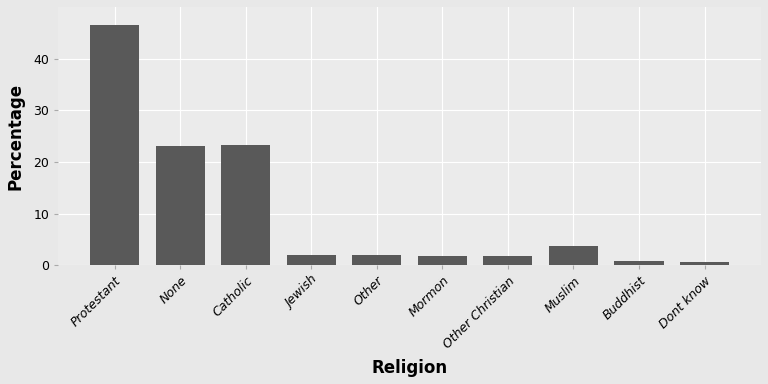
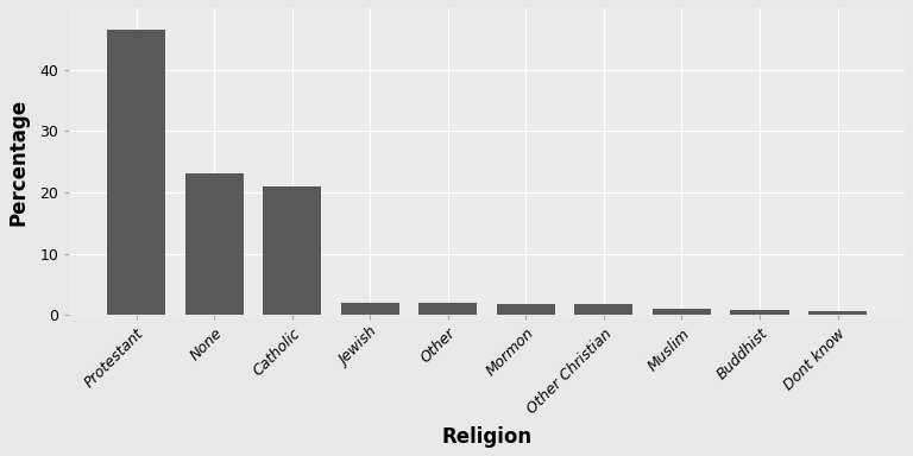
Catholic: 23.2 -> 21.0
Muslim: 3.8 -> 1.0
